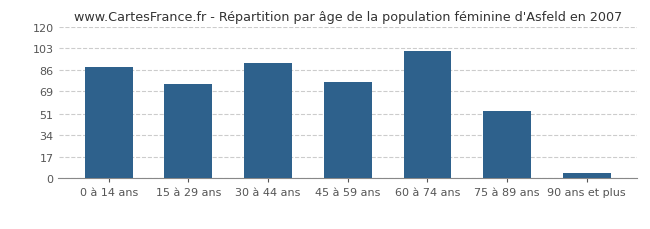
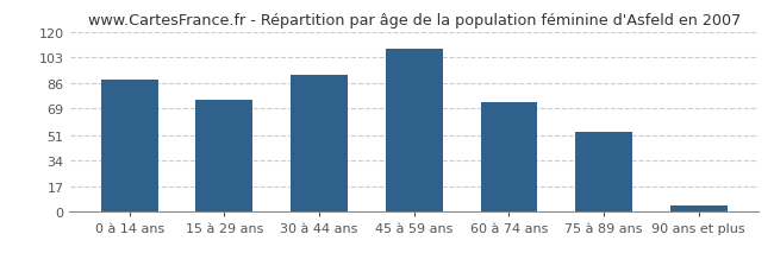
45 à 59 ans: 76 -> 109
60 à 74 ans: 101 -> 73
